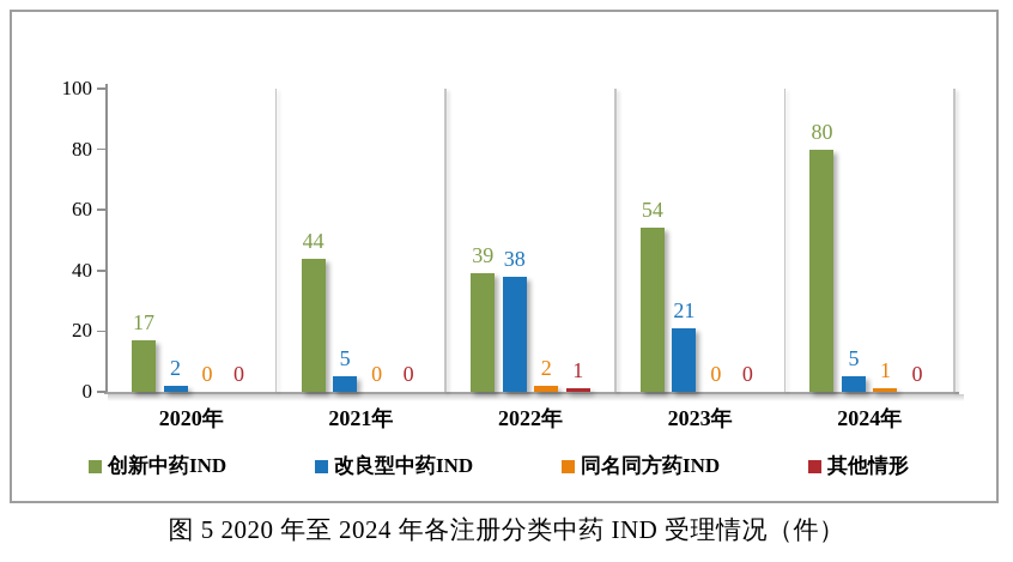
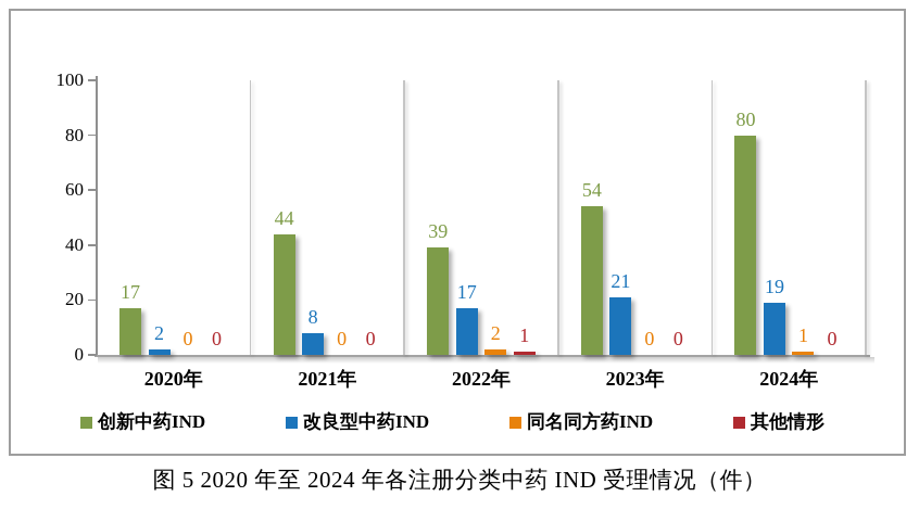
改良型中药IND/2021年: 5 -> 8
改良型中药IND/2022年: 38 -> 17
改良型中药IND/2024年: 5 -> 19
